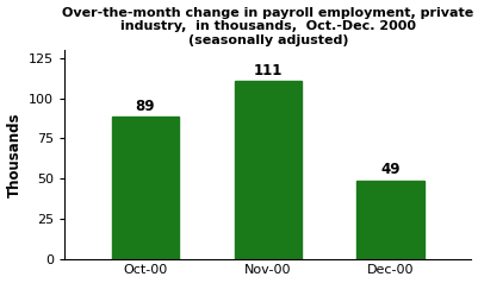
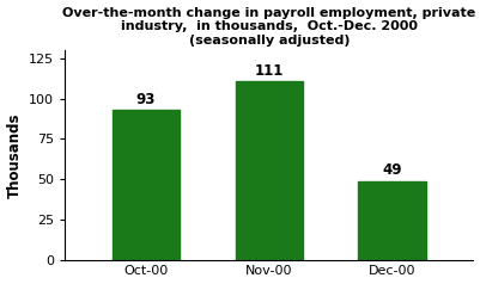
Oct-00: 89 -> 93
